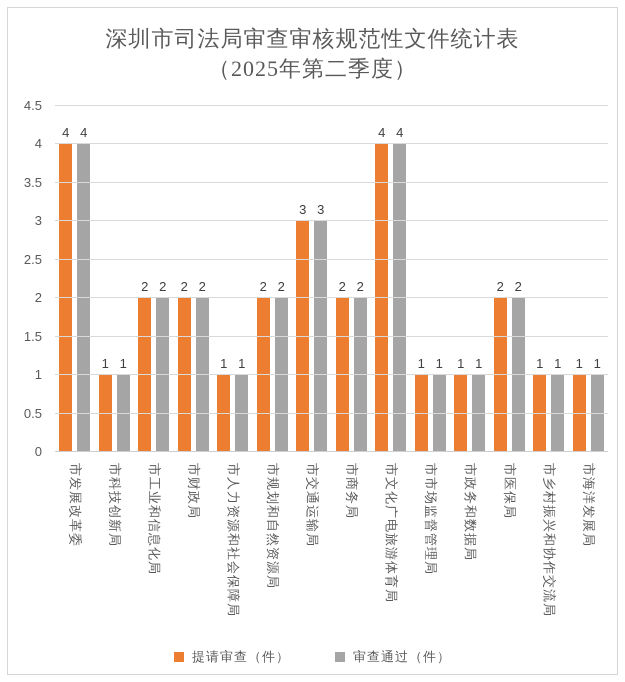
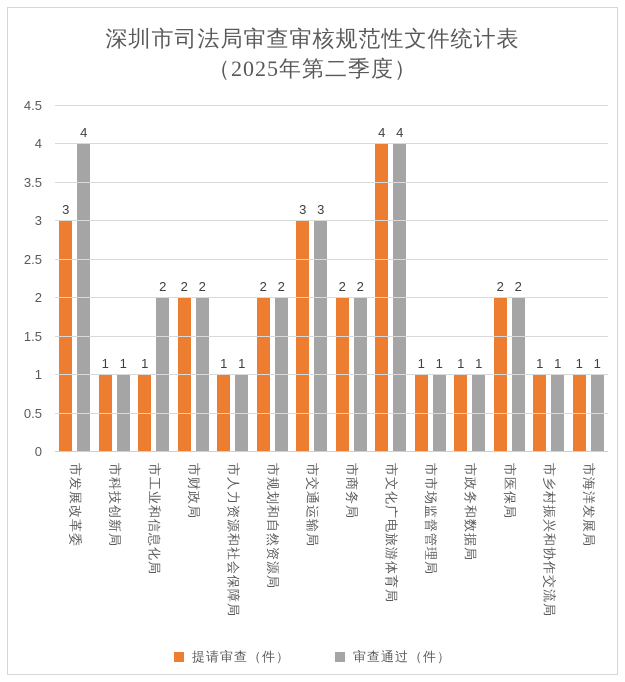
提请审查（件）/市发展改革委: 4 -> 3
提请审查（件）/市工业和信息化局: 2 -> 1
